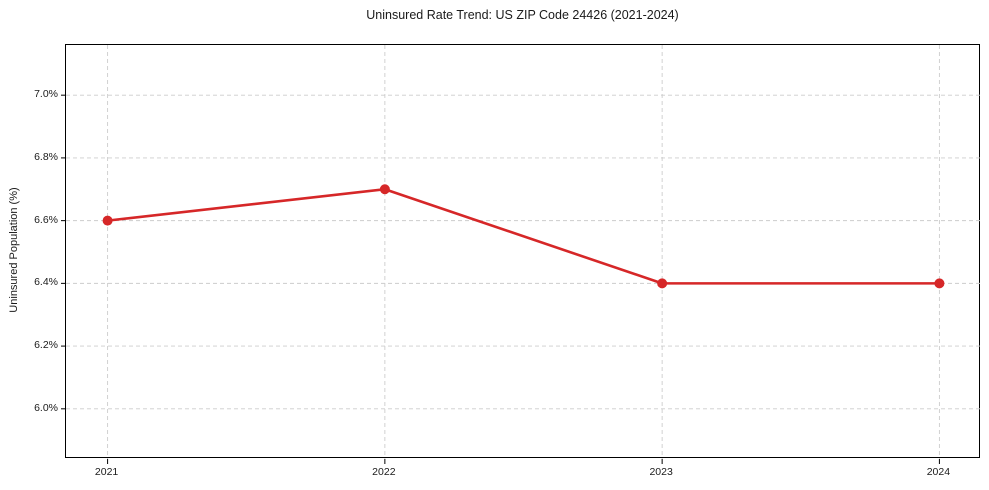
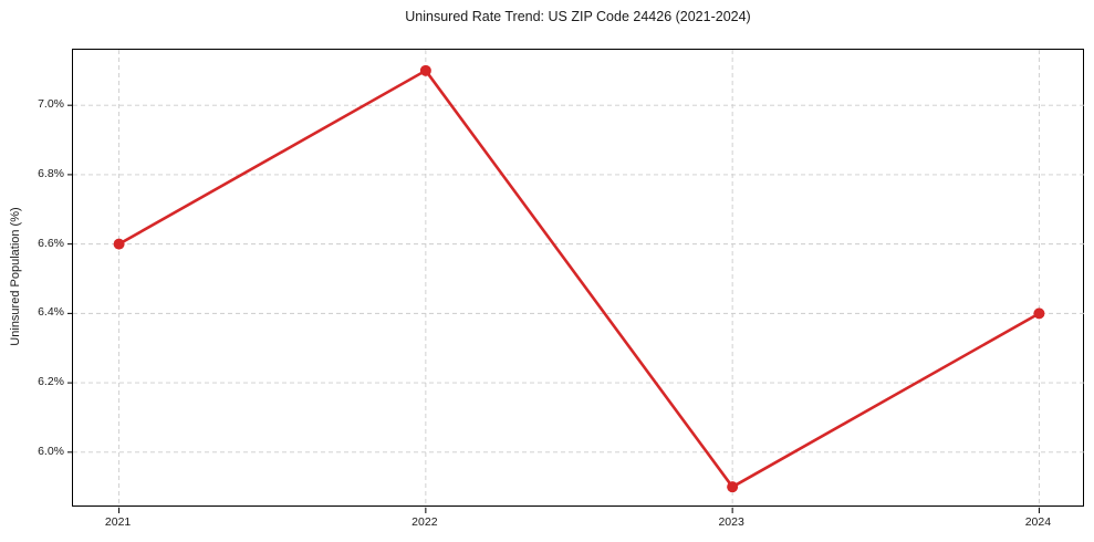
2022: 6.7% -> 7.1%
2023: 6.4% -> 5.9%
